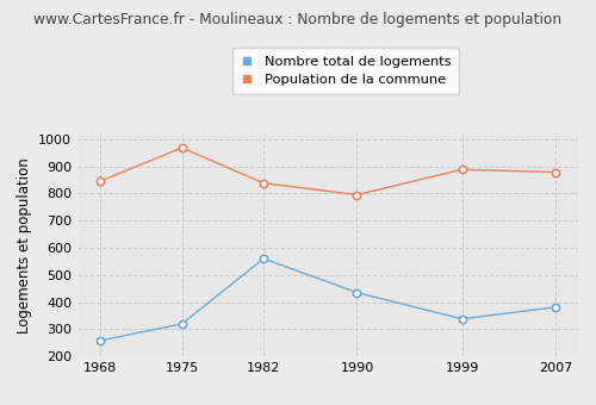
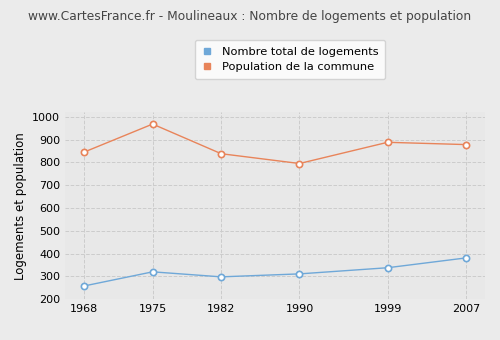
Nombre total de logements/1982: 560 -> 298
Nombre total de logements/1990: 435 -> 311
